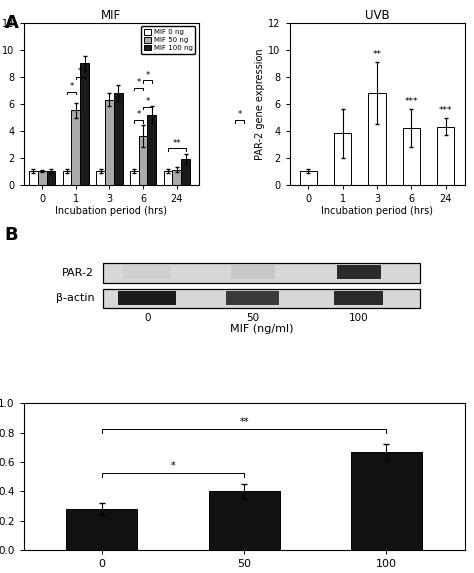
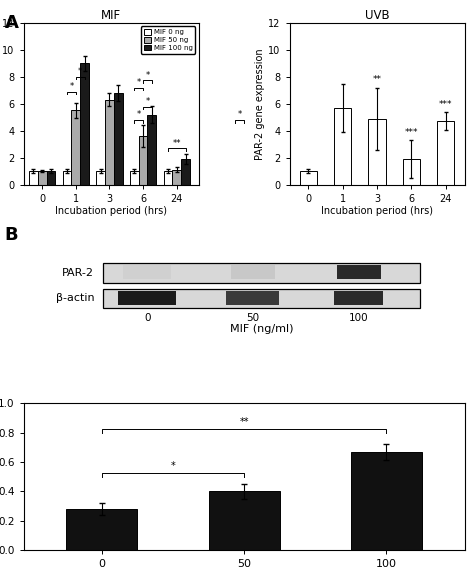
UVB/1: 3.8 -> 5.7
UVB/3: 6.8 -> 4.9
UVB/6: 4.2 -> 1.9
UVB/24: 4.3 -> 4.7
